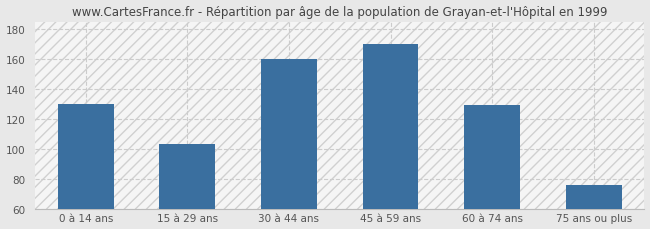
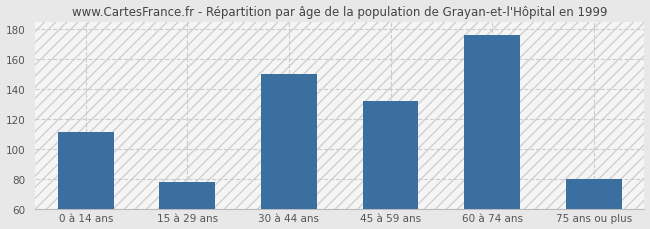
0 à 14 ans: 130 -> 111
15 à 29 ans: 103 -> 78
30 à 44 ans: 160 -> 150
45 à 59 ans: 170 -> 132
60 à 74 ans: 129 -> 176
75 ans ou plus: 76 -> 80
